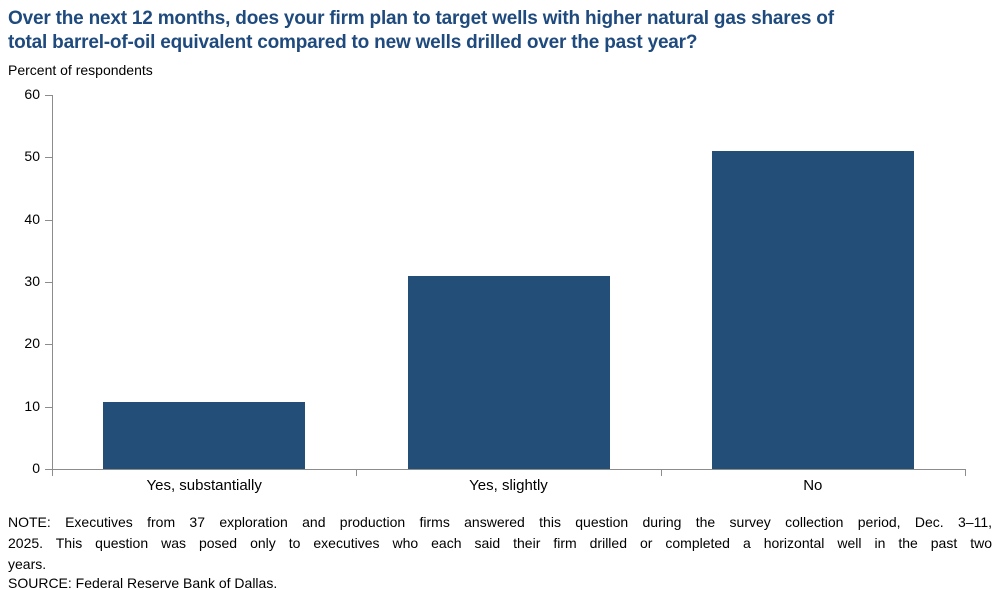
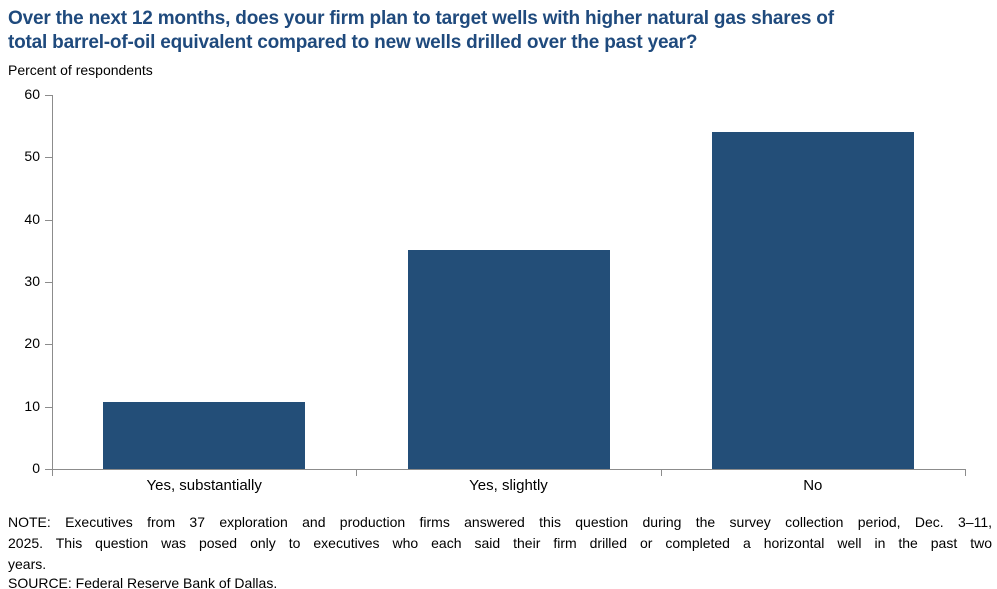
Yes, slightly: 31 -> 35
No: 51 -> 54
